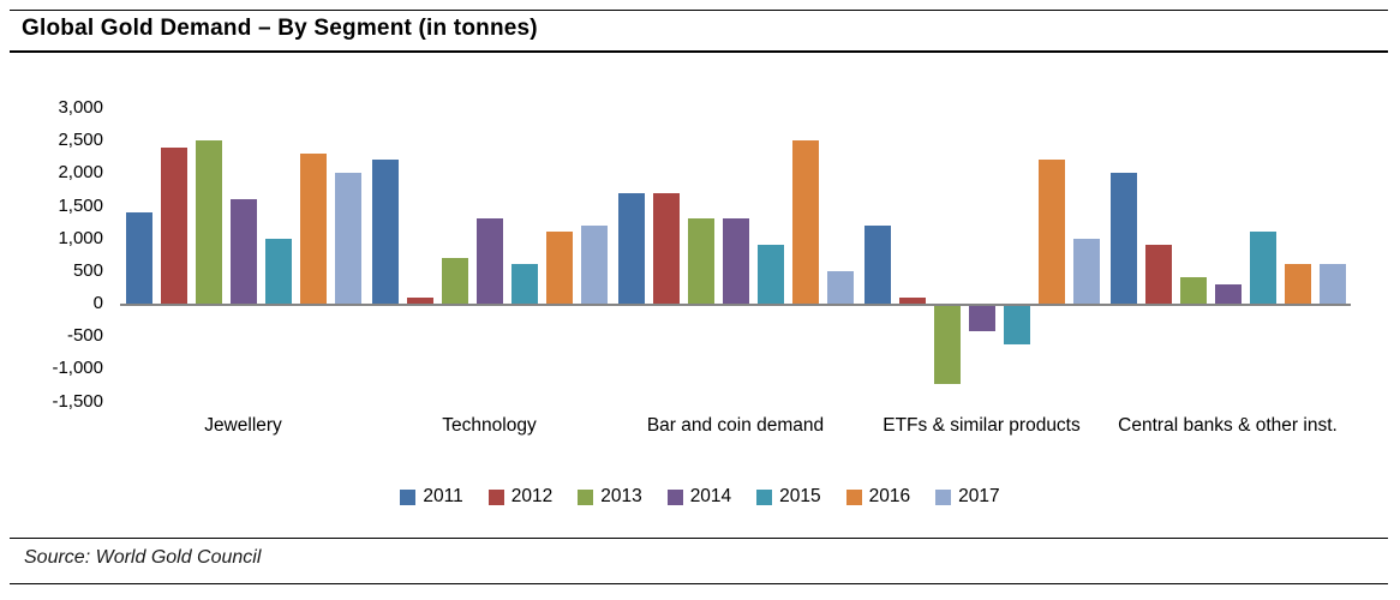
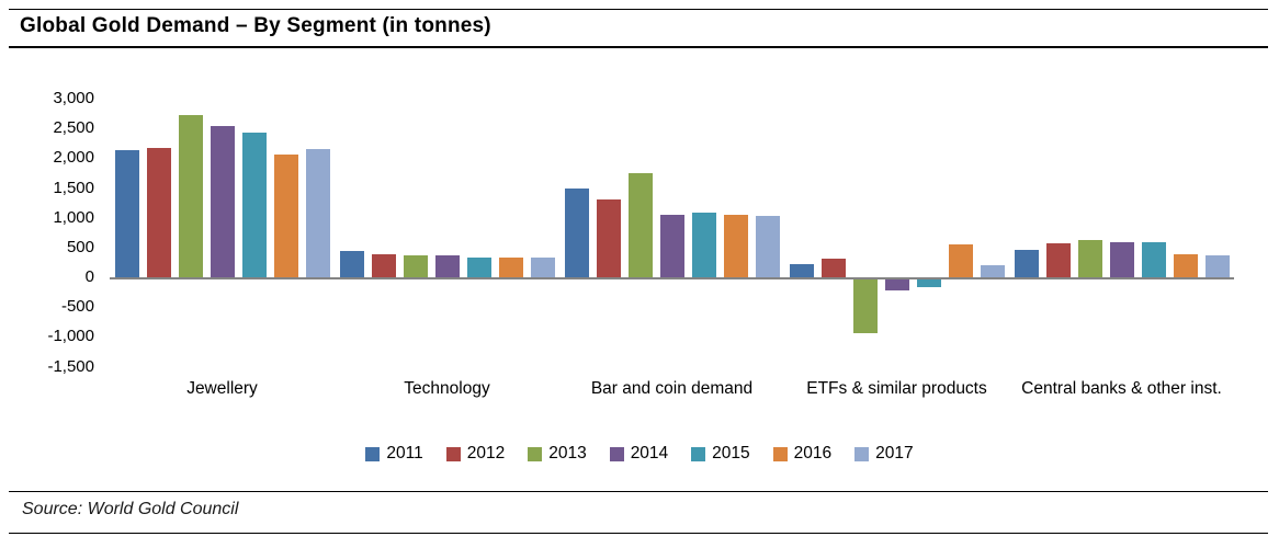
2011/Jewellery: 1400 -> 2100
2012/Jewellery: 2400 -> 2200
2013/Jewellery: 2500 -> 2700
2014/Jewellery: 1600 -> 2500
2015/Jewellery: 1000 -> 2400
2016/Jewellery: 2300 -> 2100
2017/Jewellery: 2000 -> 2200
2011/Technology: 2200 -> 400
2012/Technology: 100 -> 400
2013/Technology: 700 -> 400
2014/Technology: 1300 -> 400
2015/Technology: 600 -> 300
2016/Technology: 1100 -> 300
2017/Technology: 1200 -> 300
2011/Bar and coin demand: 1700 -> 1500
2012/Bar and coin demand: 1700 -> 1300
2013/Bar and coin demand: 1300 -> 1700
2014/Bar and coin demand: 1300 -> 1000
2015/Bar and coin demand: 900 -> 1100
2016/Bar and coin demand: 2500 -> 1100
2017/Bar and coin demand: 500 -> 1000
2011/ETFs & similar products: 1200 -> 200
2012/ETFs & similar products: 100 -> 300
2013/ETFs & similar products: -1200 -> -900
2014/ETFs & similar products: -400 -> -200
2015/ETFs & similar products: -600 -> -100
2016/ETFs & similar products: 2200 -> 600
2017/ETFs & similar products: 1000 -> 200
2011/Central banks & other inst.: 2000 -> 500
2012/Central banks & other inst.: 900 -> 600
2013/Central banks & other inst.: 400 -> 600
2014/Central banks & other inst.: 300 -> 600
2015/Central banks & other inst.: 1100 -> 600
2016/Central banks & other inst.: 600 -> 400
2017/Central banks & other inst.: 600 -> 400
